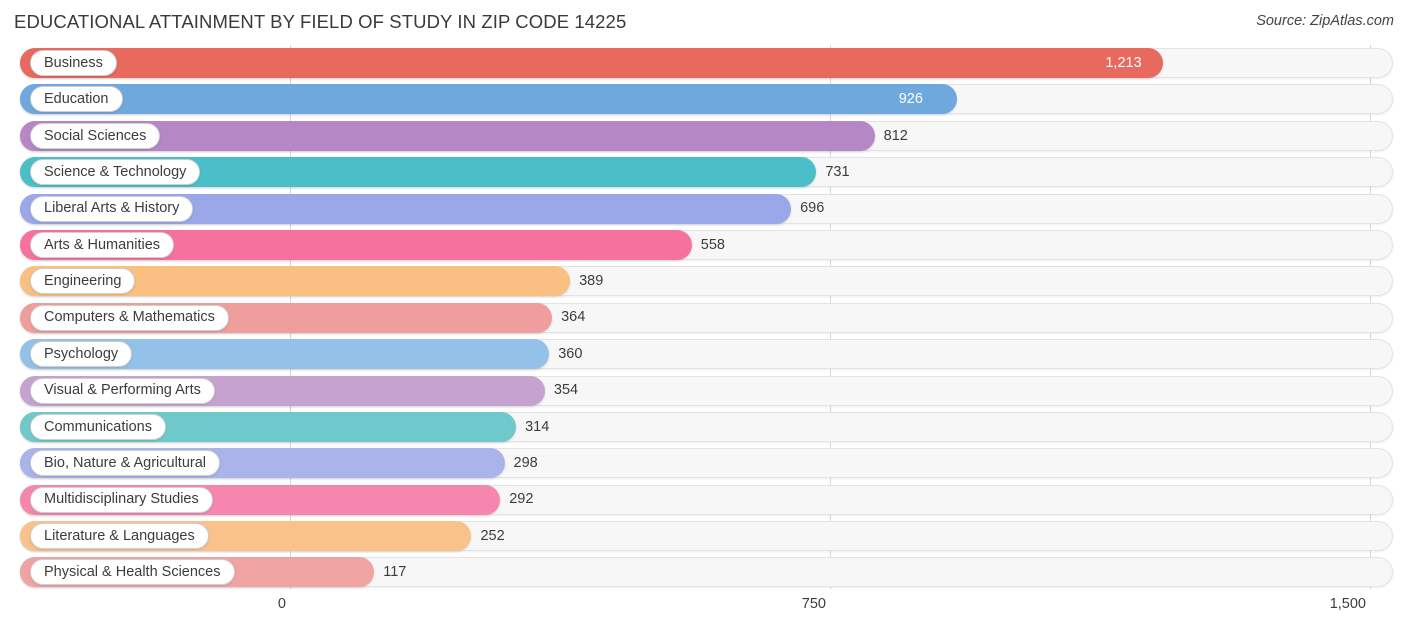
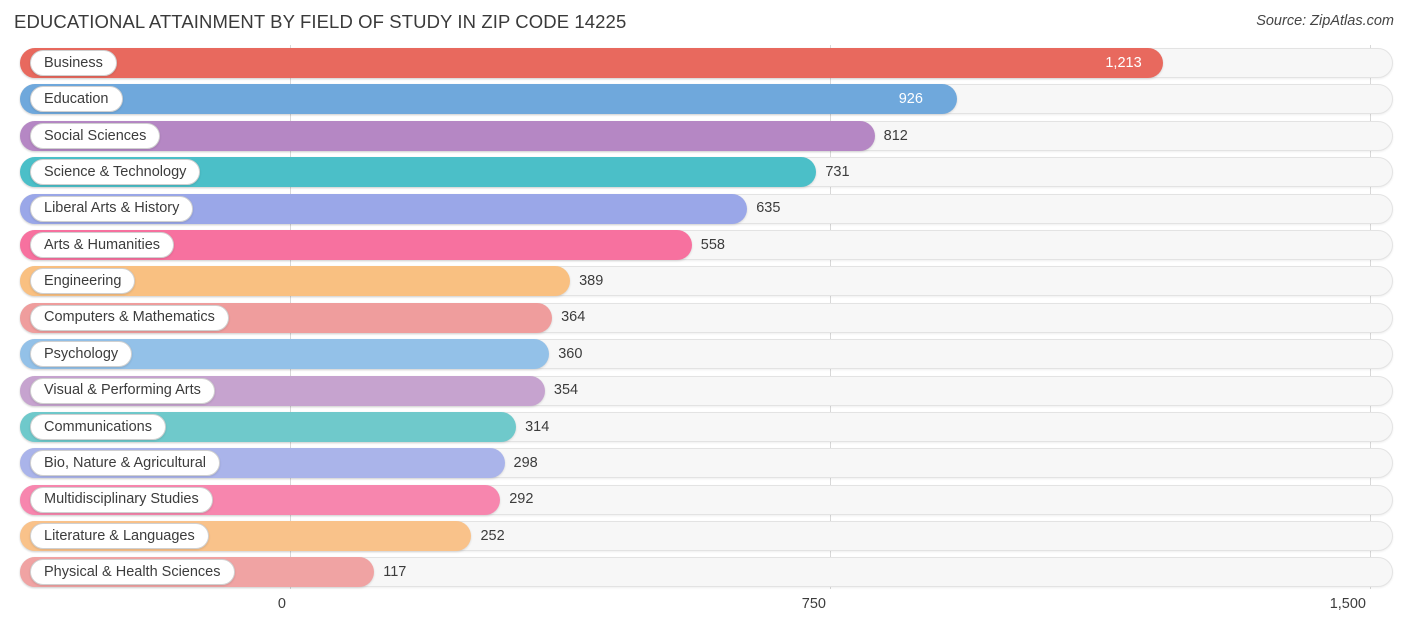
Liberal Arts & History: 696 -> 635
